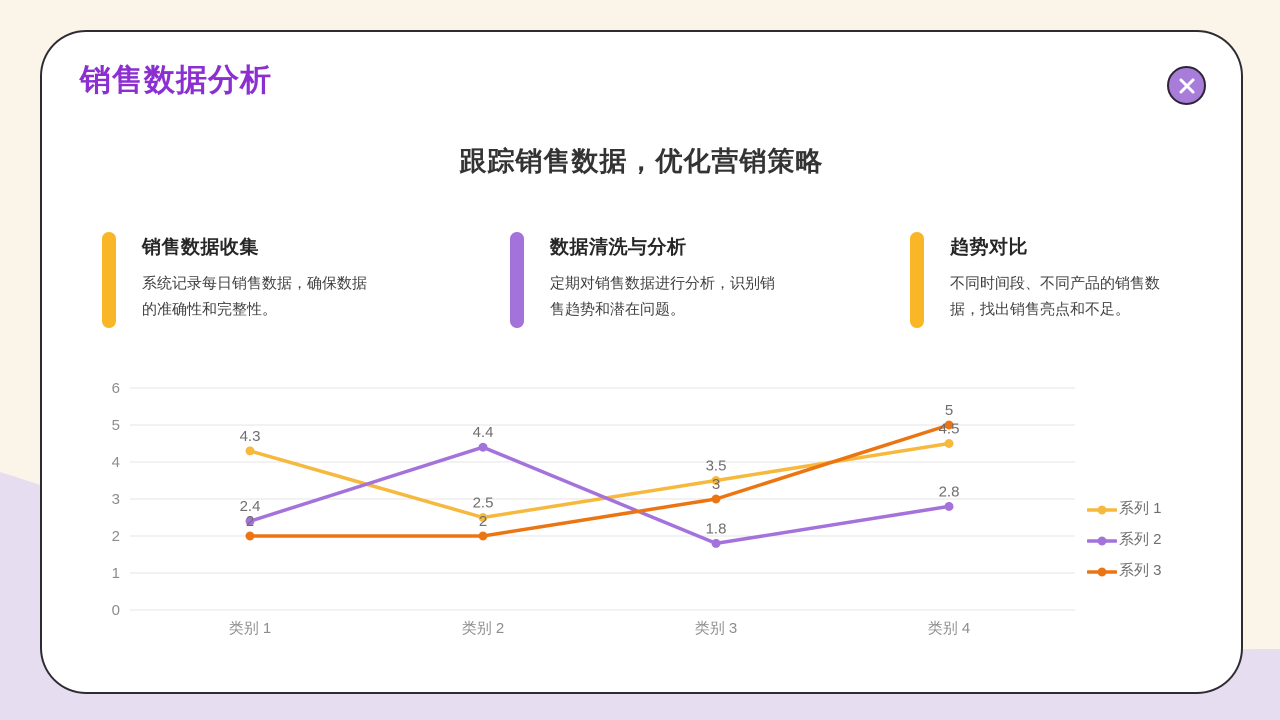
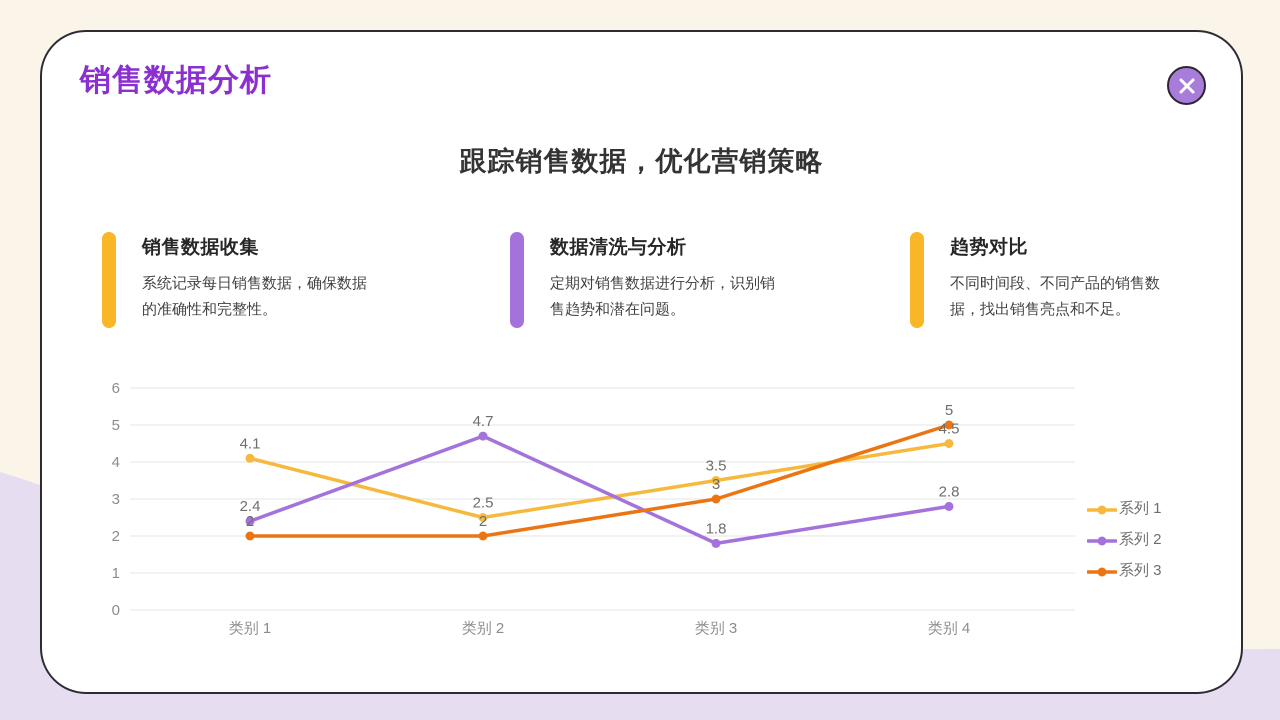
系列 1/类别 1: 4.3 -> 4.1
系列 2/类别 2: 4.4 -> 4.7
